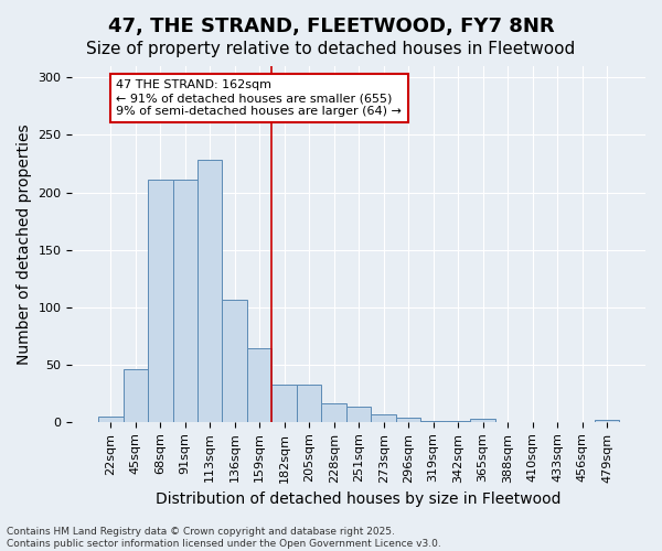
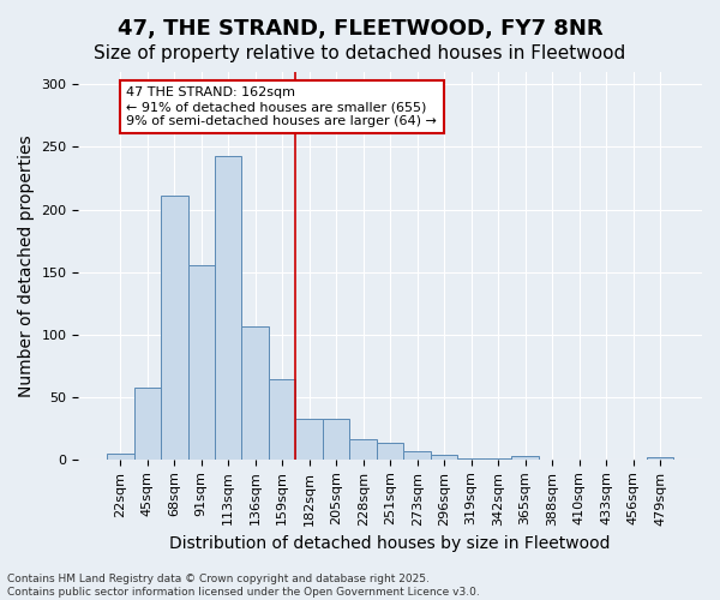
45sqm: 46 -> 57
91sqm: 211 -> 155
113sqm: 228 -> 243
